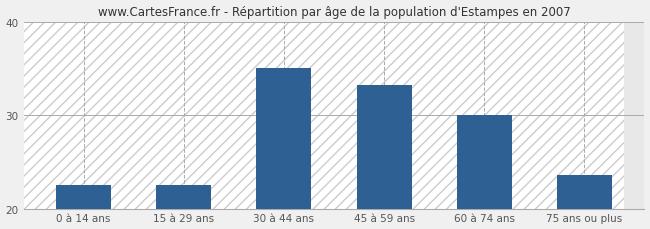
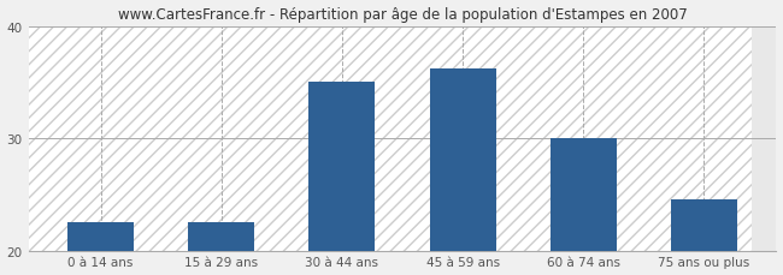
45 à 59 ans: 33.2 -> 36.2
75 ans ou plus: 23.6 -> 24.5
